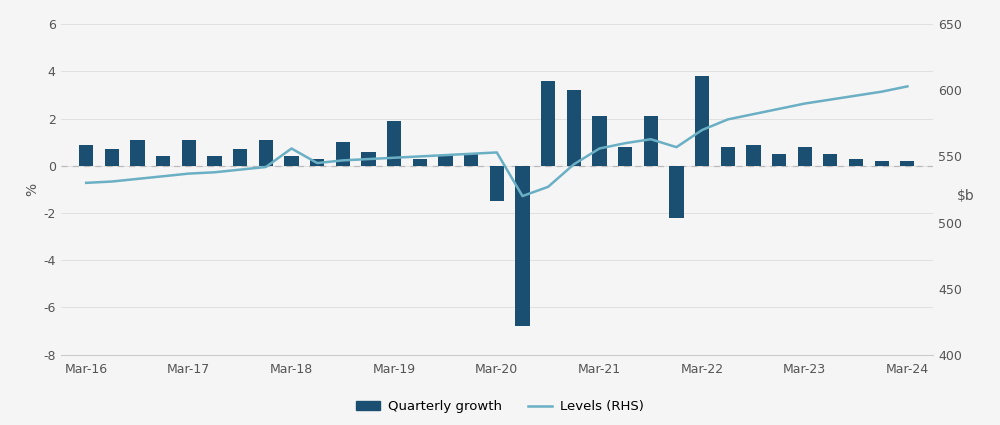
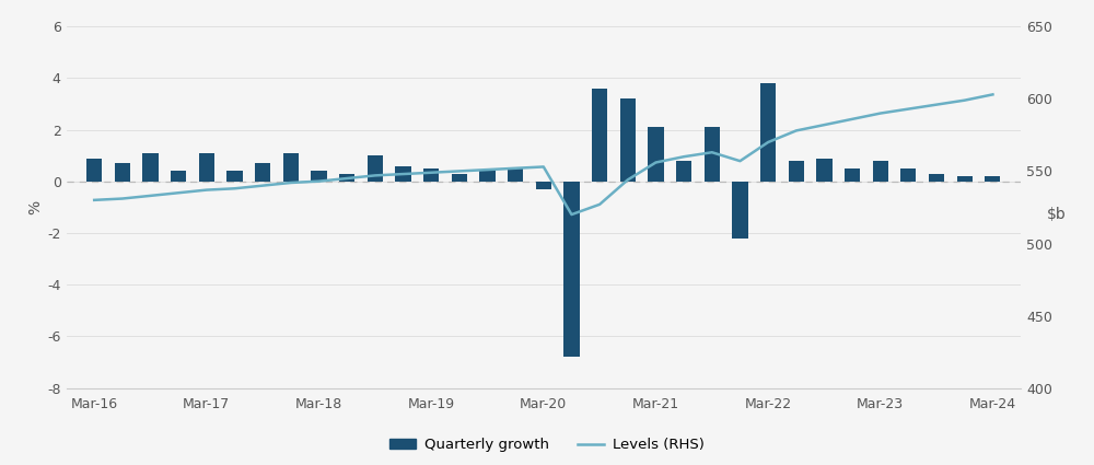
Levels (RHS)/Mar-18: 556 -> 543
Quarterly growth/Mar-19: 1.9 -> 0.5
Quarterly growth/Mar-20: -1.5 -> -0.3
